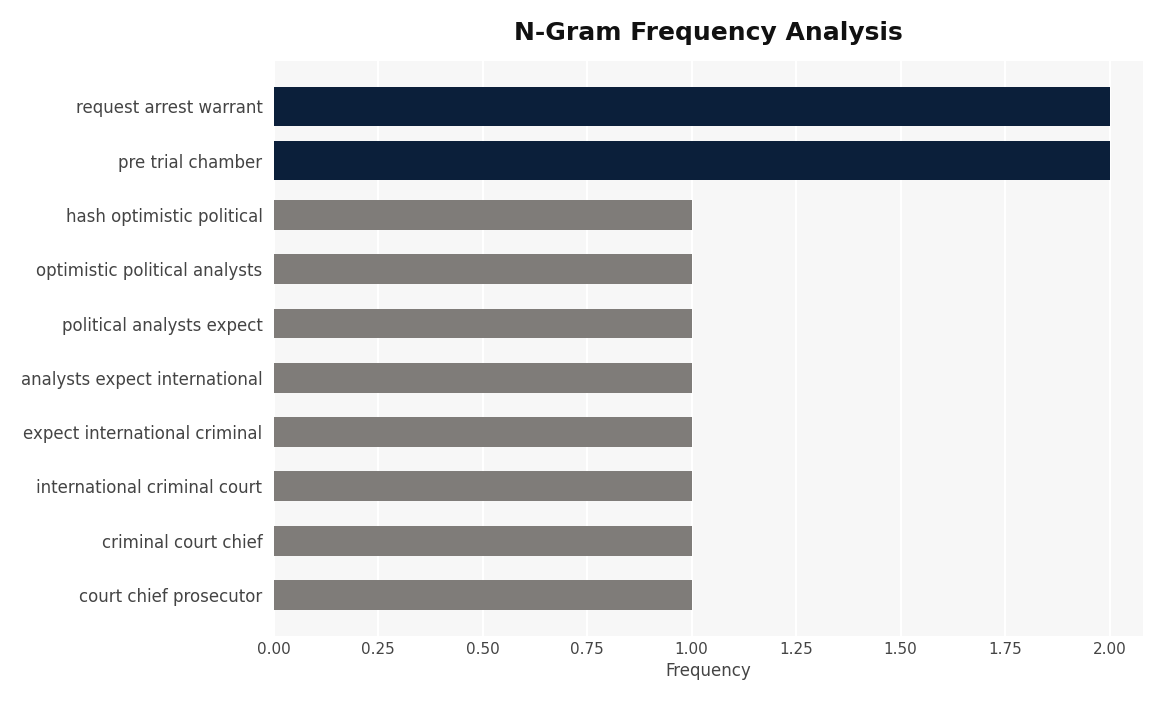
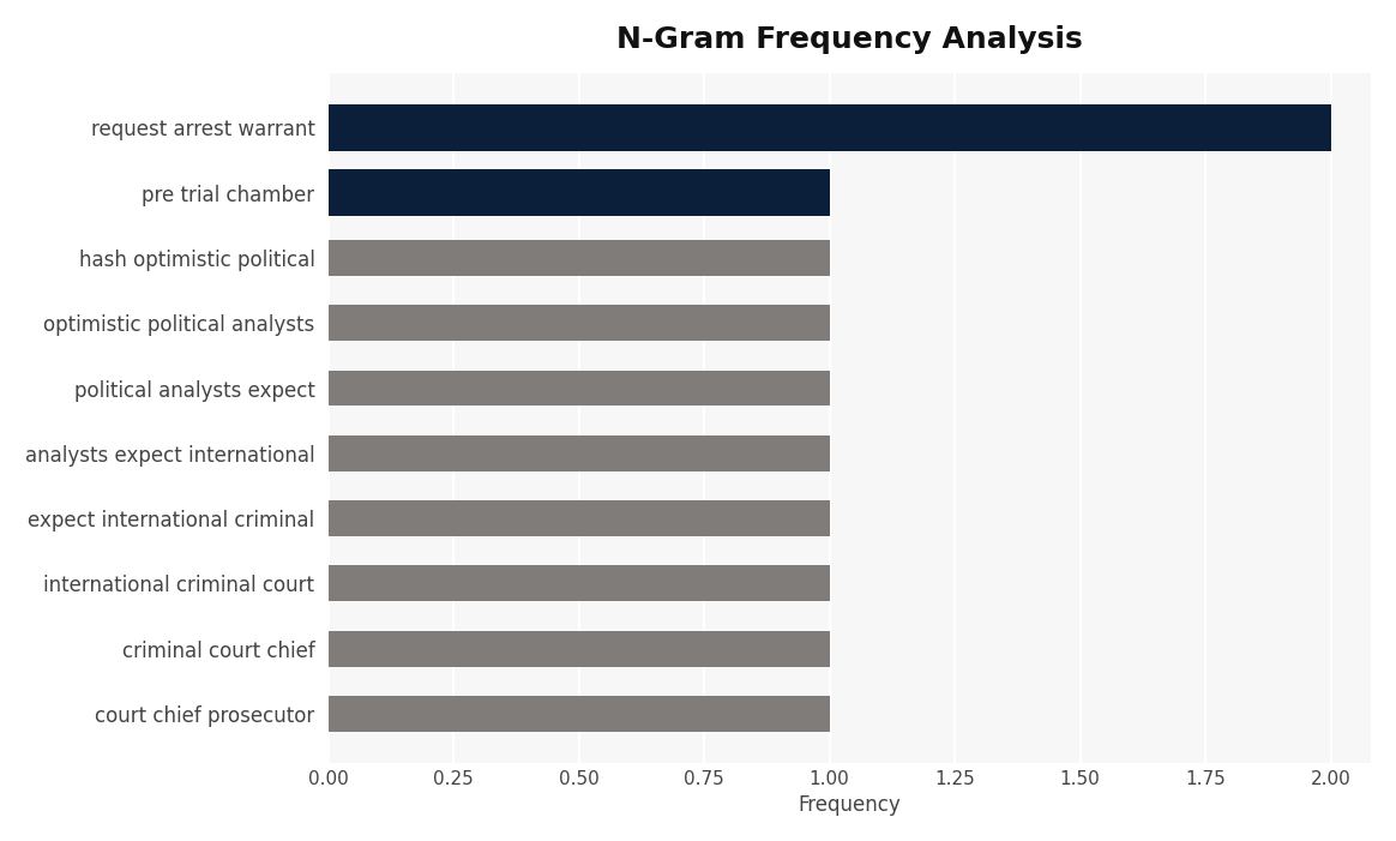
pre trial chamber: 2 -> 1
